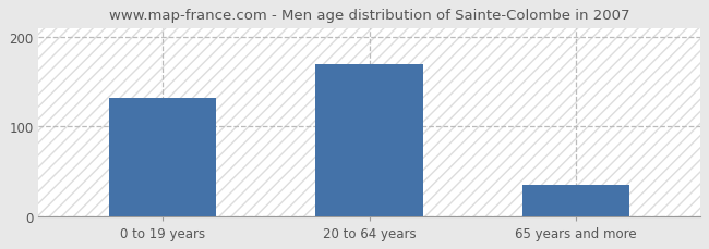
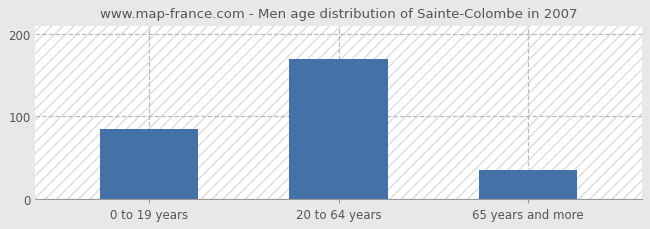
0 to 19 years: 132 -> 85
